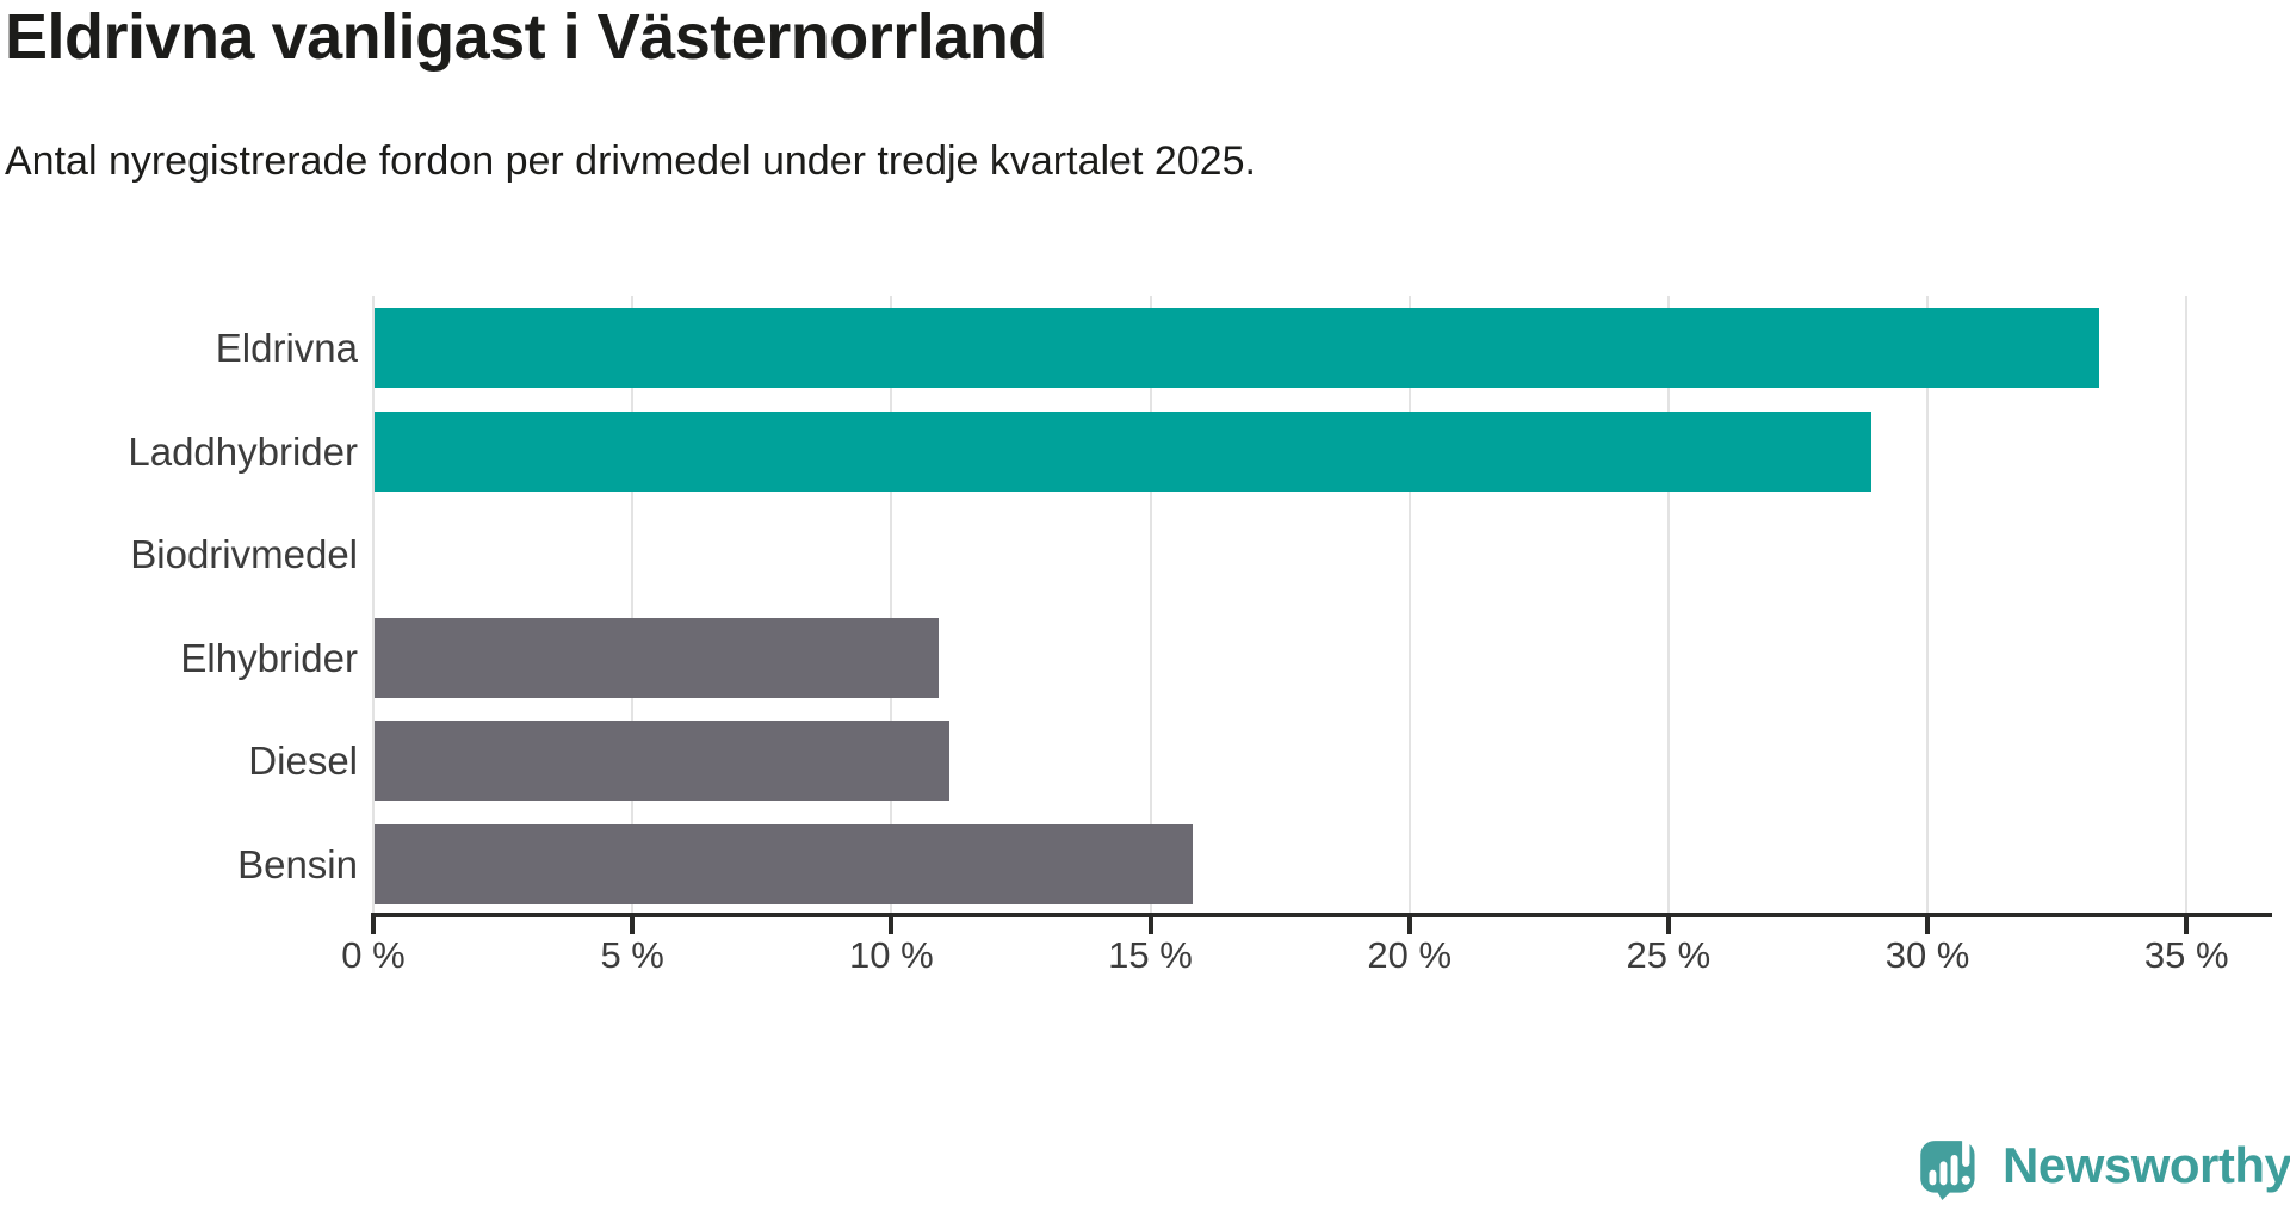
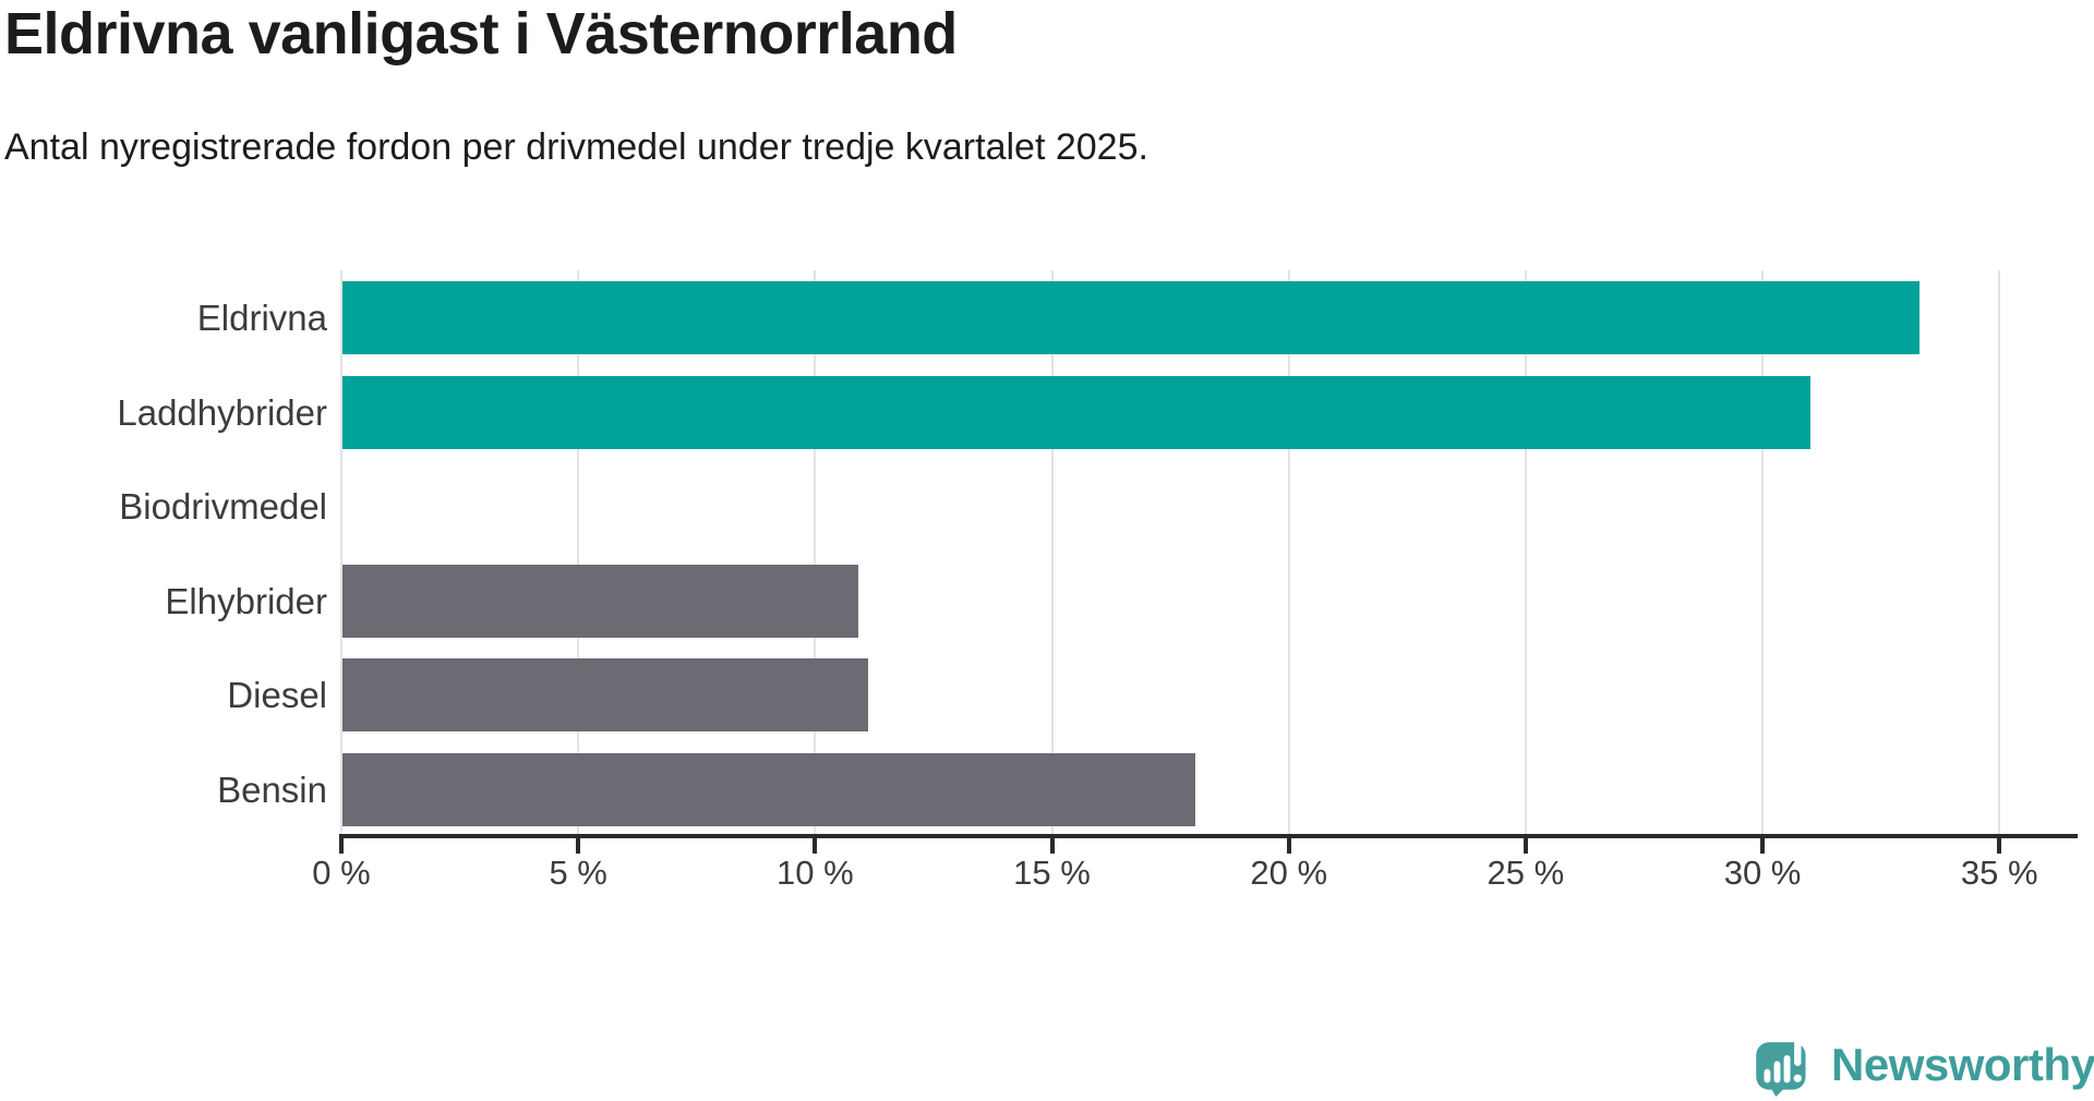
Laddhybrider: 28.9% -> 31.0%
Bensin: 15.8% -> 18.0%
